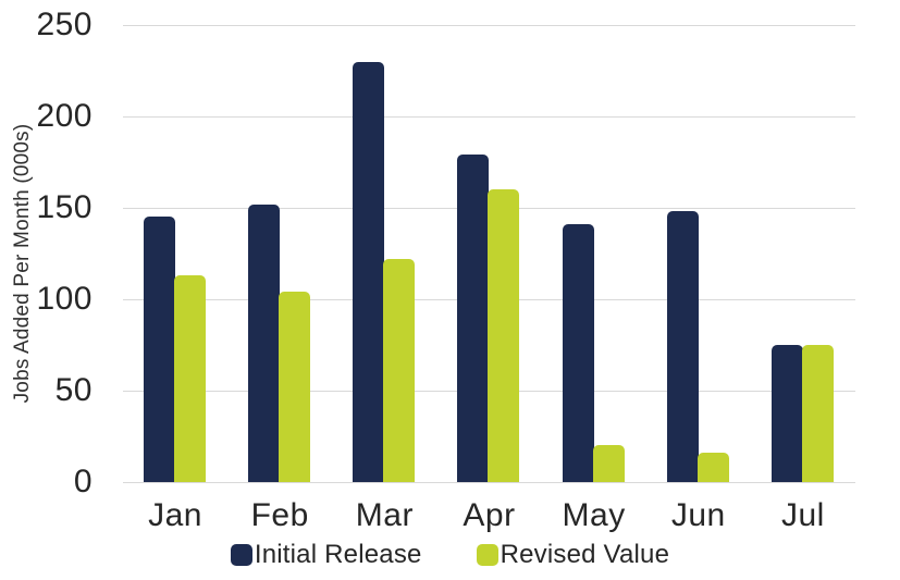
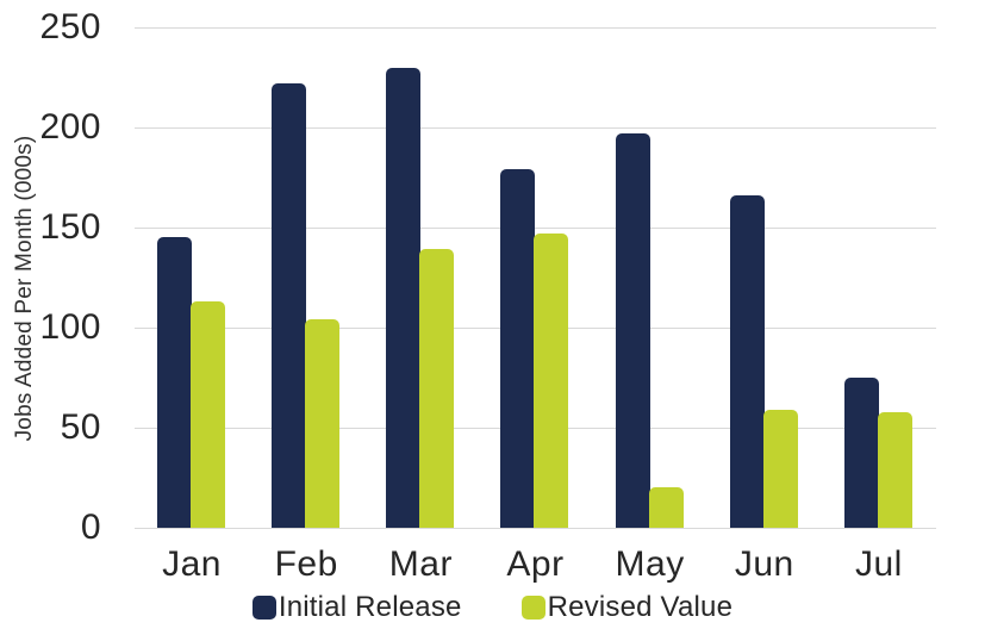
Initial Release/Feb: 152 -> 222
Revised Value/Mar: 122 -> 139
Revised Value/Apr: 160 -> 147
Initial Release/May: 141 -> 197
Initial Release/Jun: 148 -> 166
Revised Value/Jun: 16 -> 59
Revised Value/Jul: 75 -> 58
